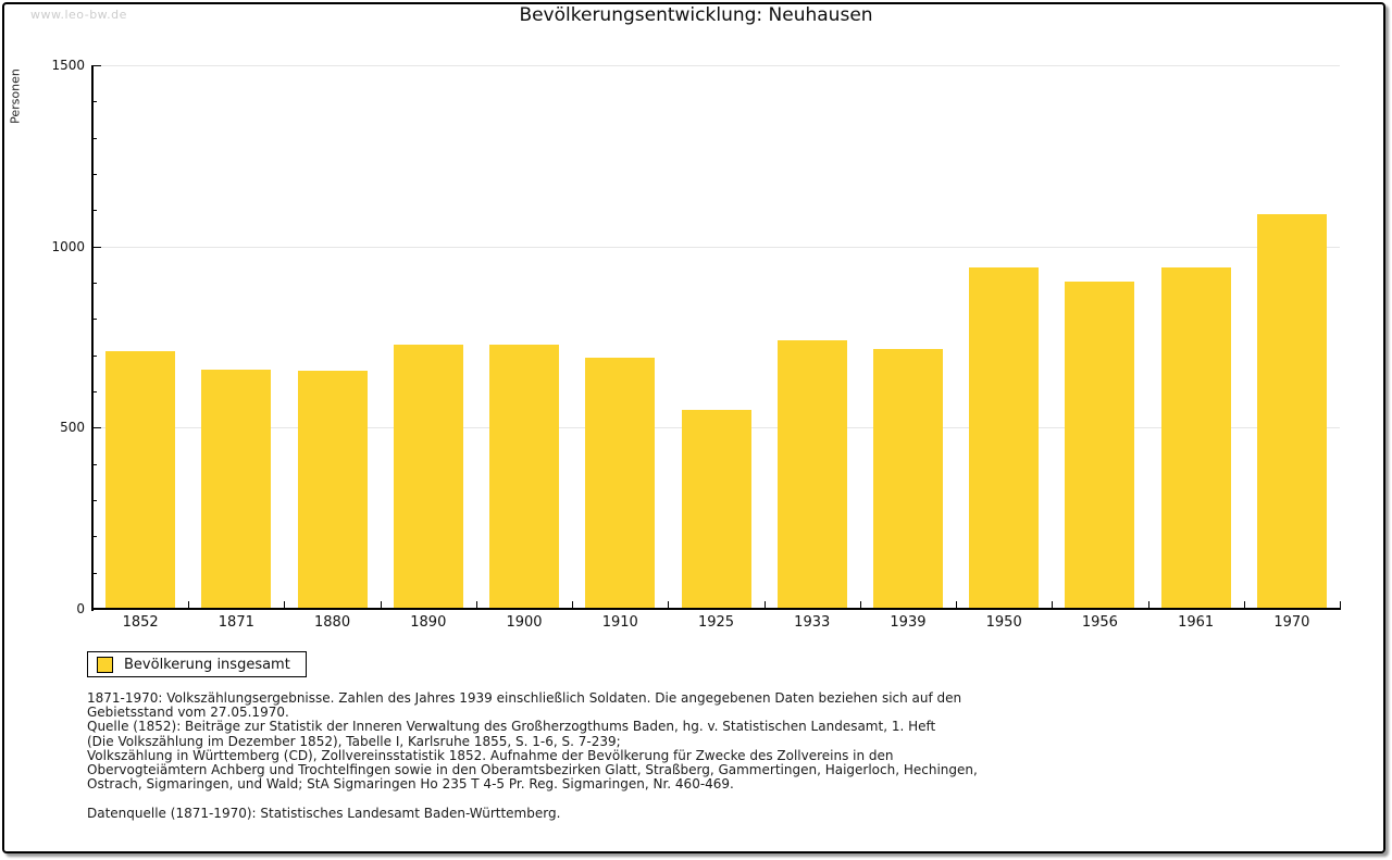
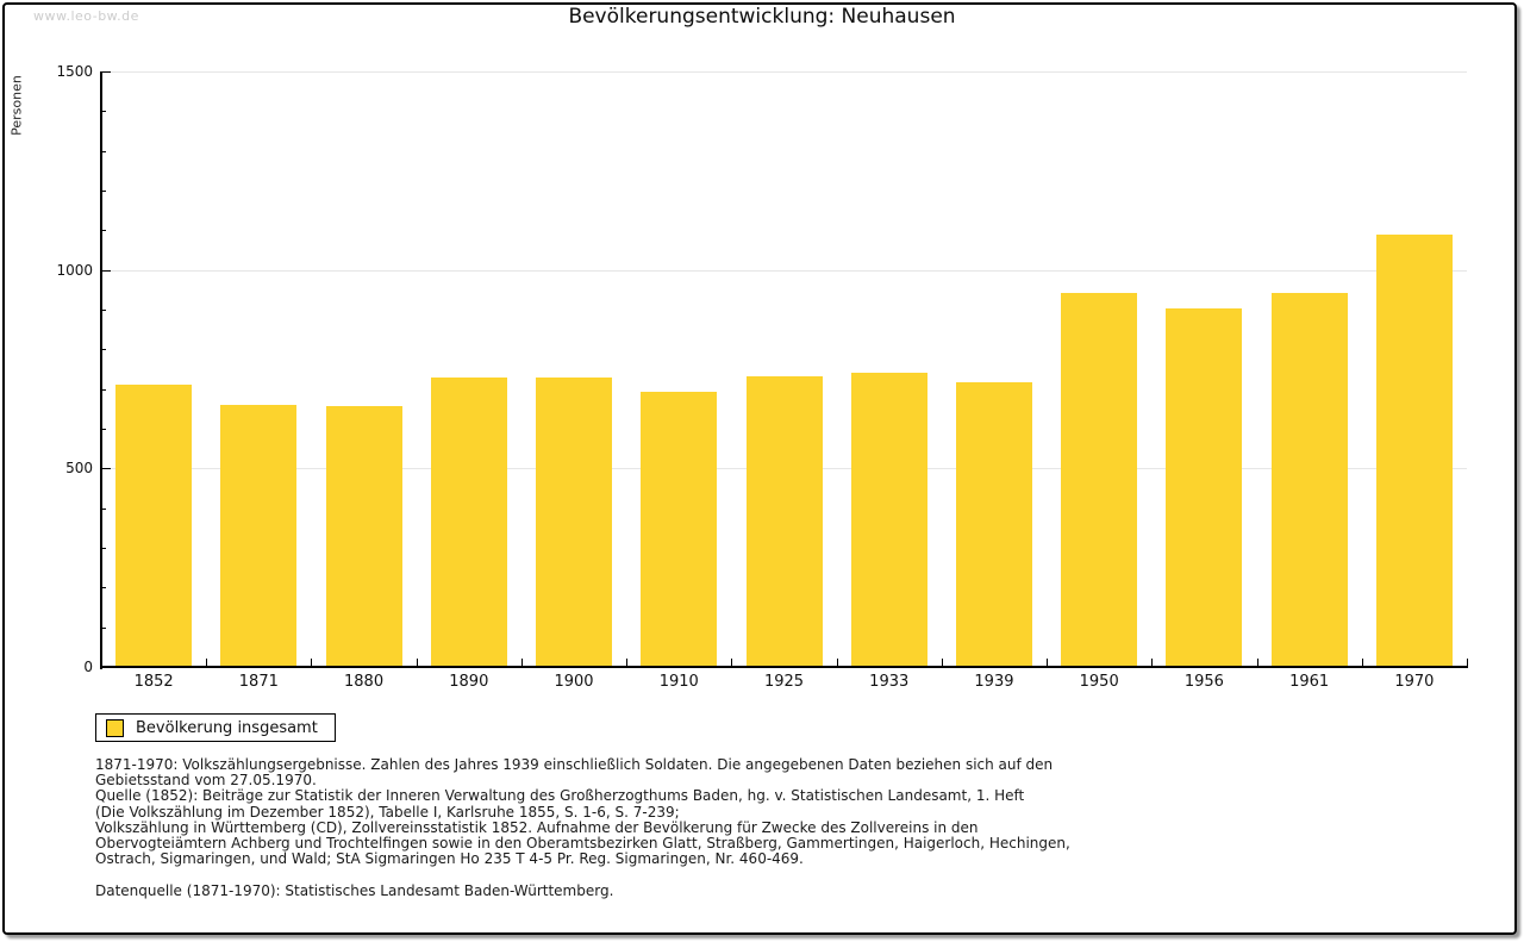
1925: 550 -> 730
